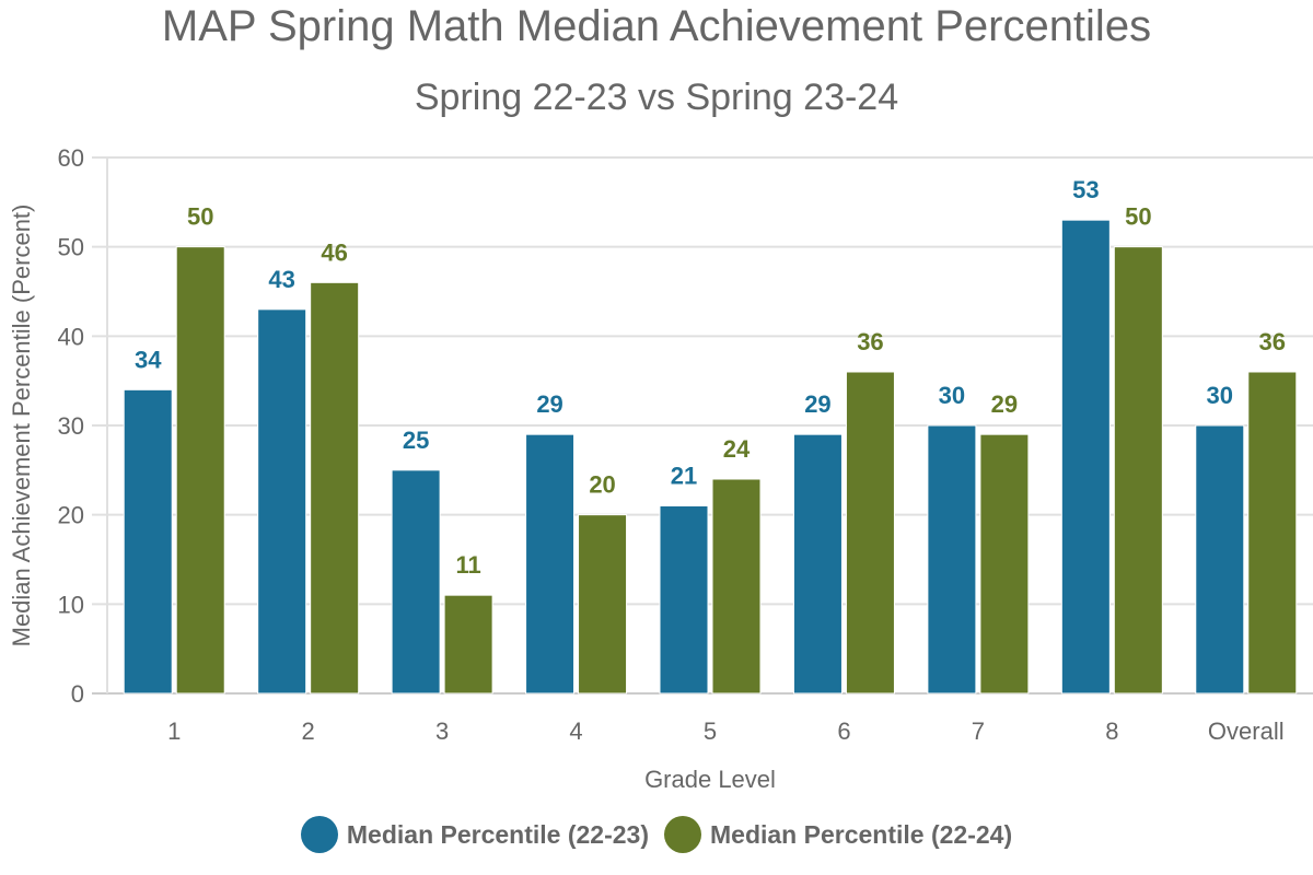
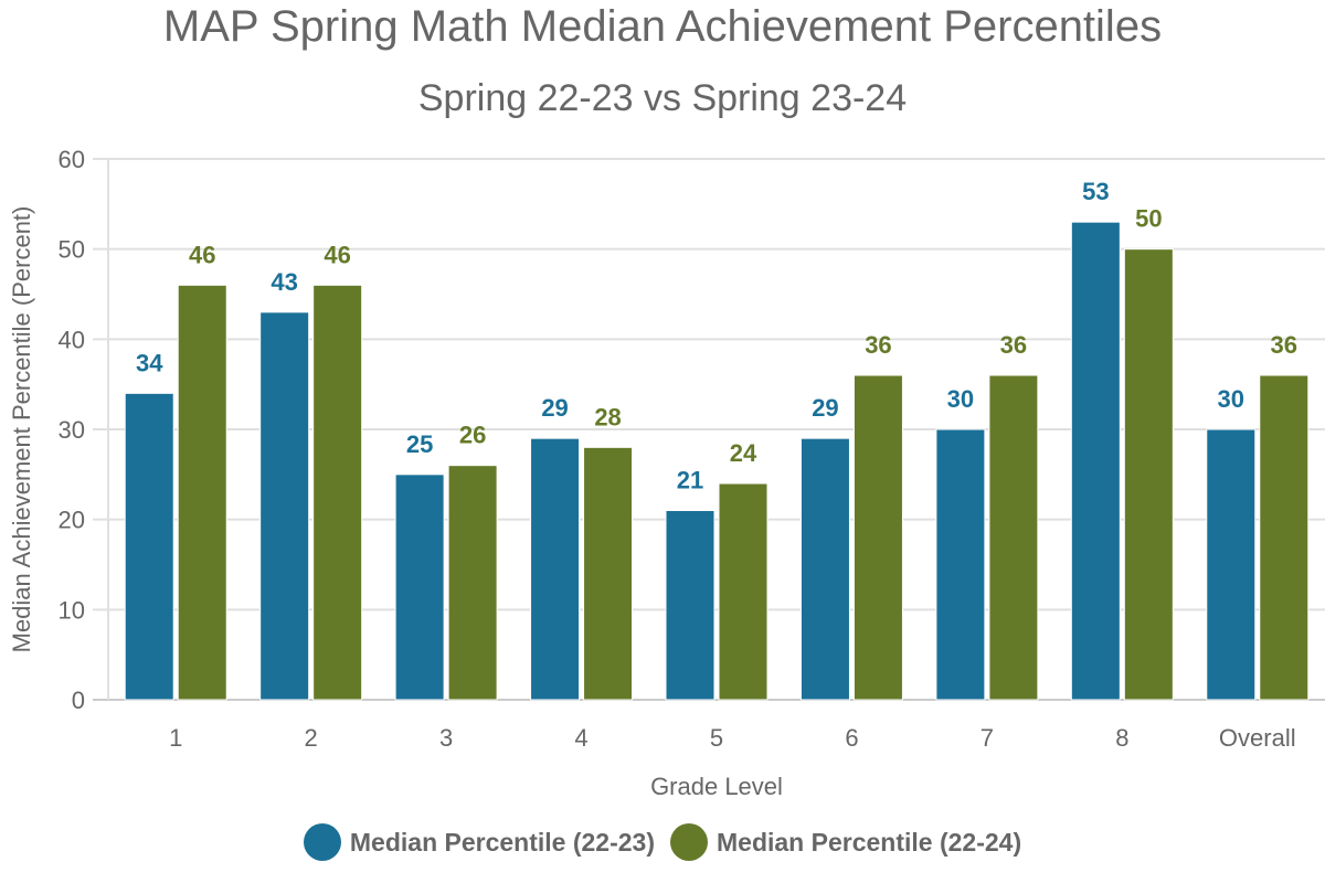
Median Percentile (22-24)/1: 50 -> 46
Median Percentile (22-24)/3: 11 -> 26
Median Percentile (22-24)/4: 20 -> 28
Median Percentile (22-24)/7: 29 -> 36
